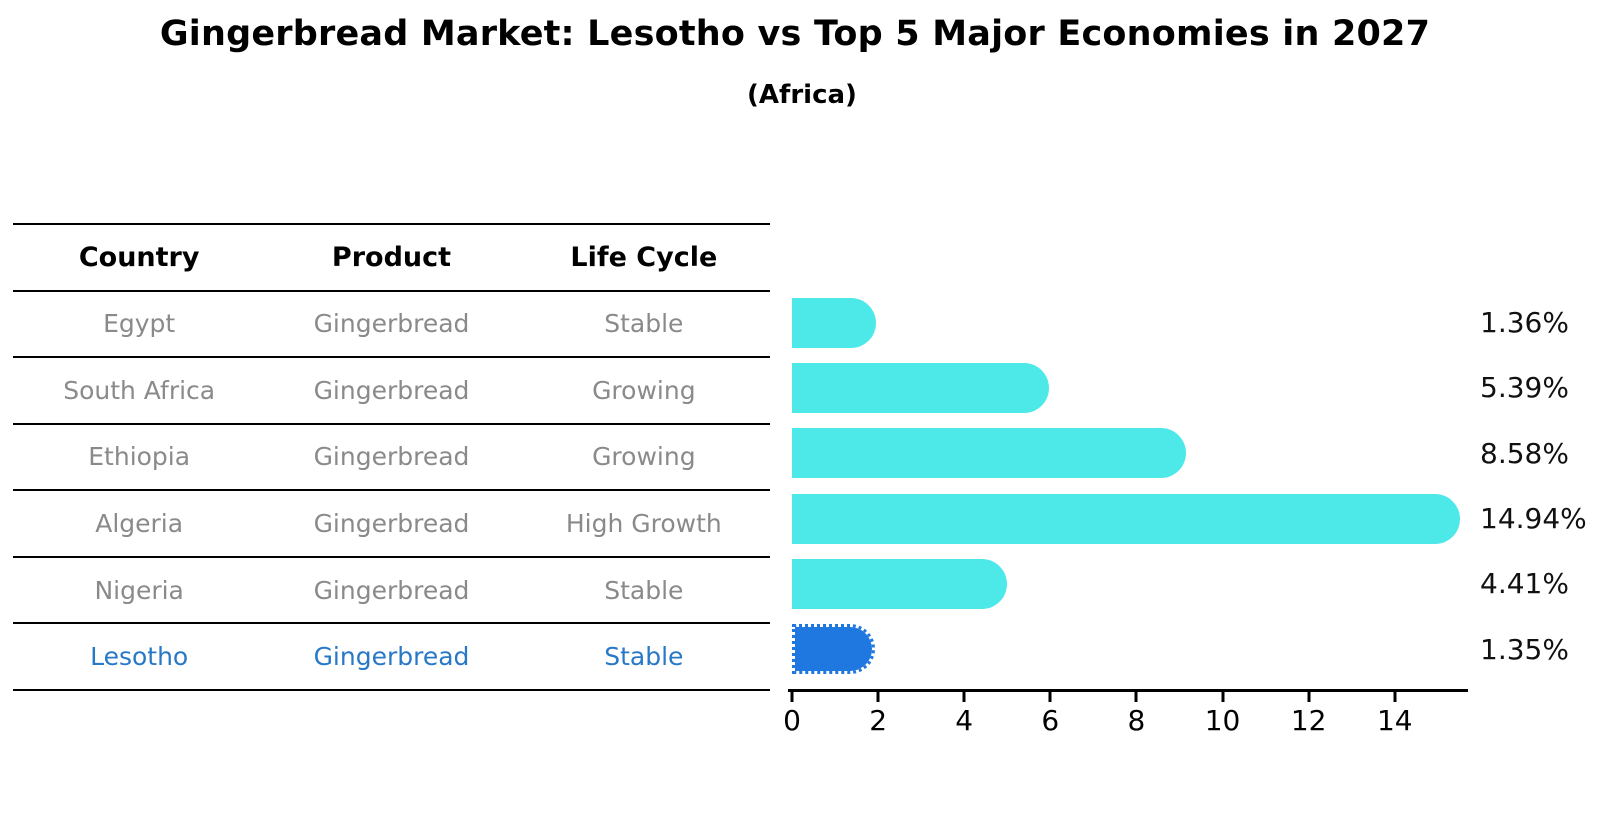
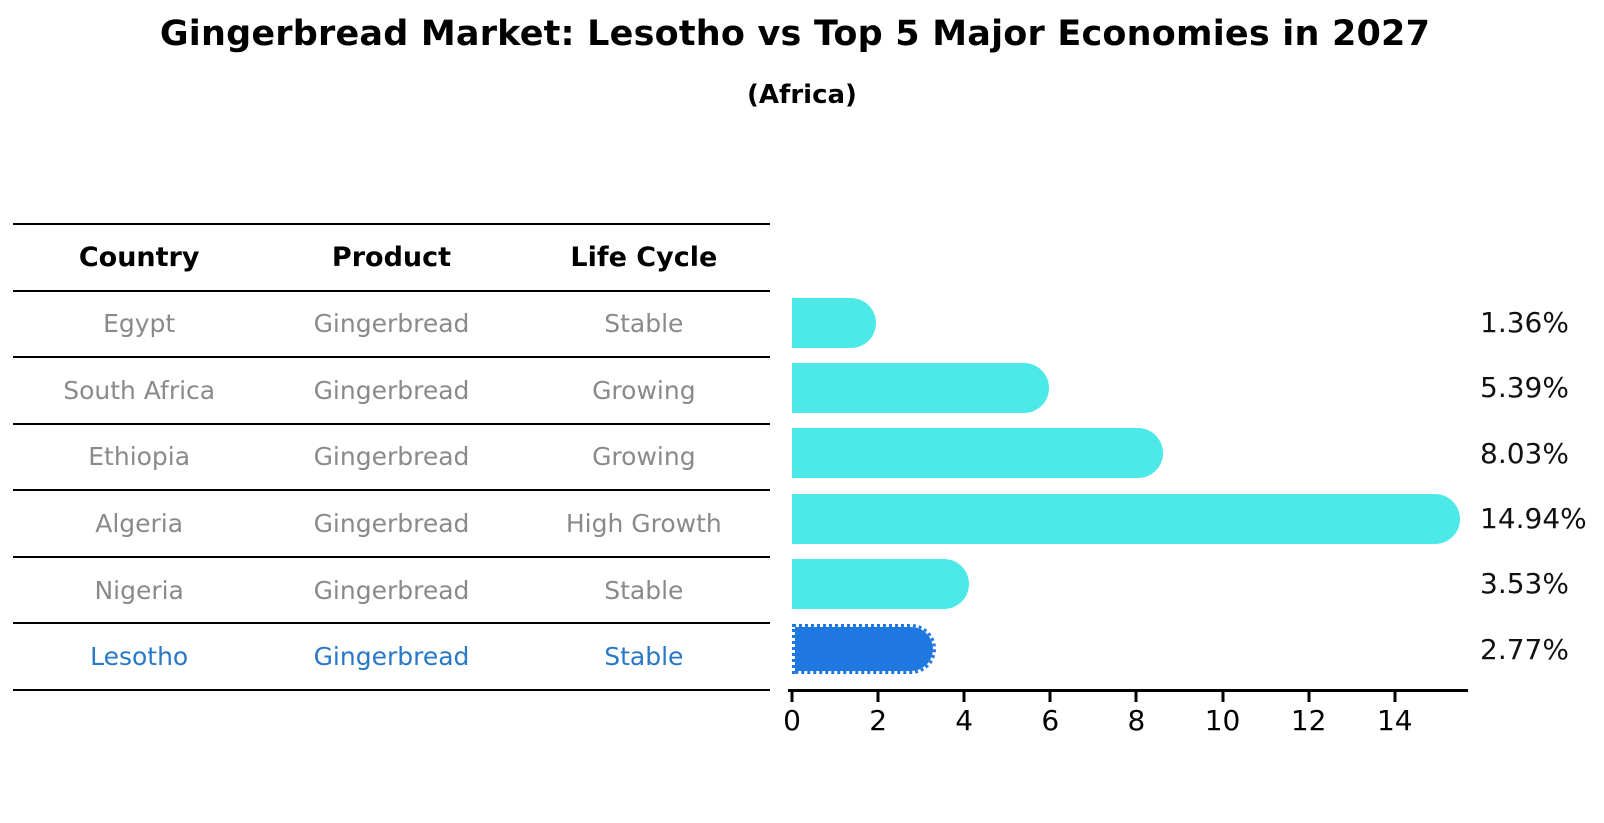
Ethiopia: 8.58% -> 8.03%
Nigeria: 4.41% -> 3.53%
Lesotho: 1.35% -> 2.77%
